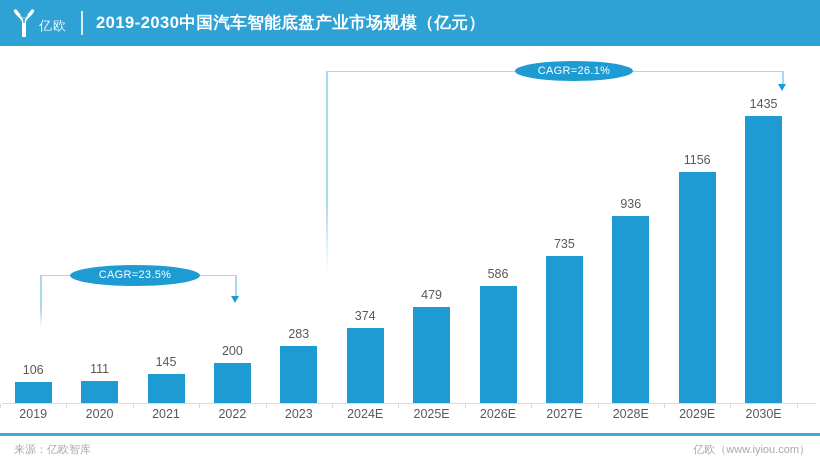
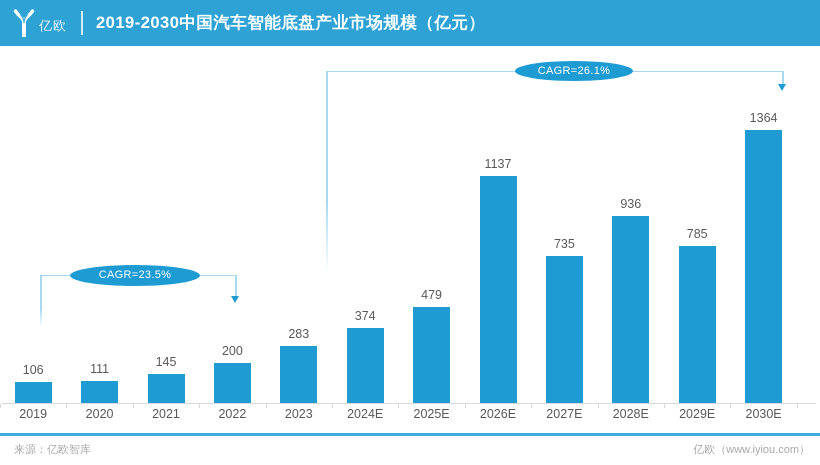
2026E: 586 -> 1137
2029E: 1156 -> 785
2030E: 1435 -> 1364
